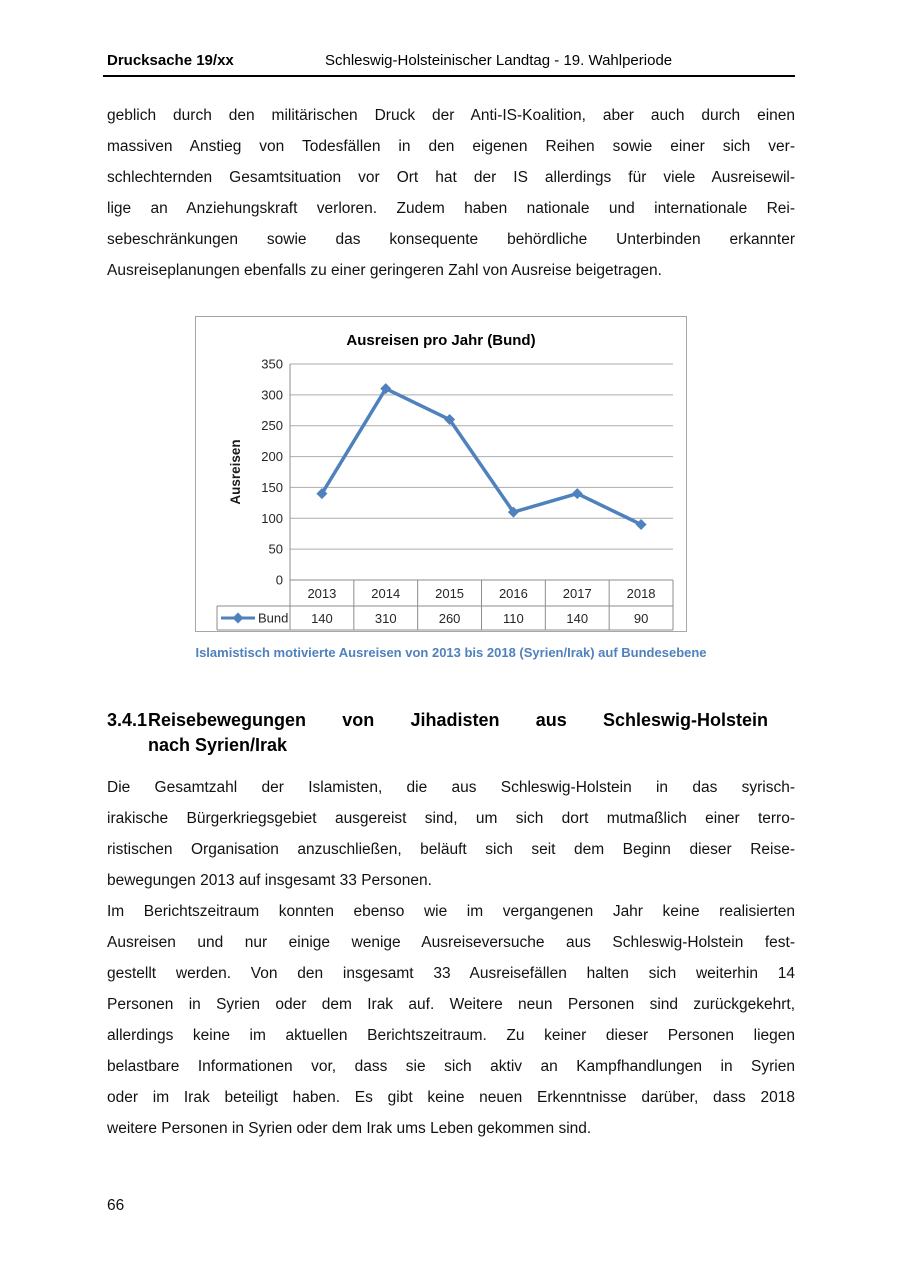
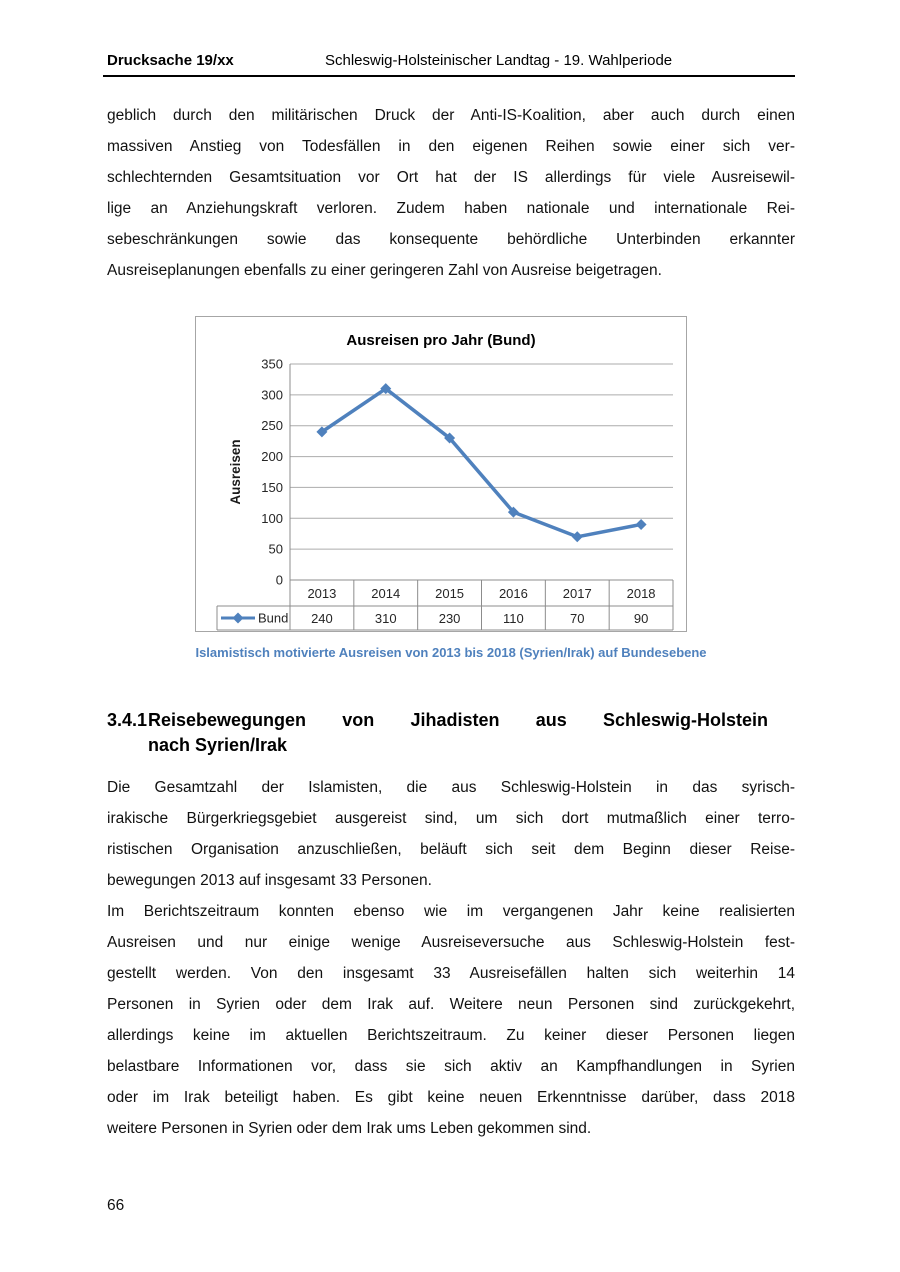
2013: 140 -> 240
2015: 260 -> 230
2017: 140 -> 70
